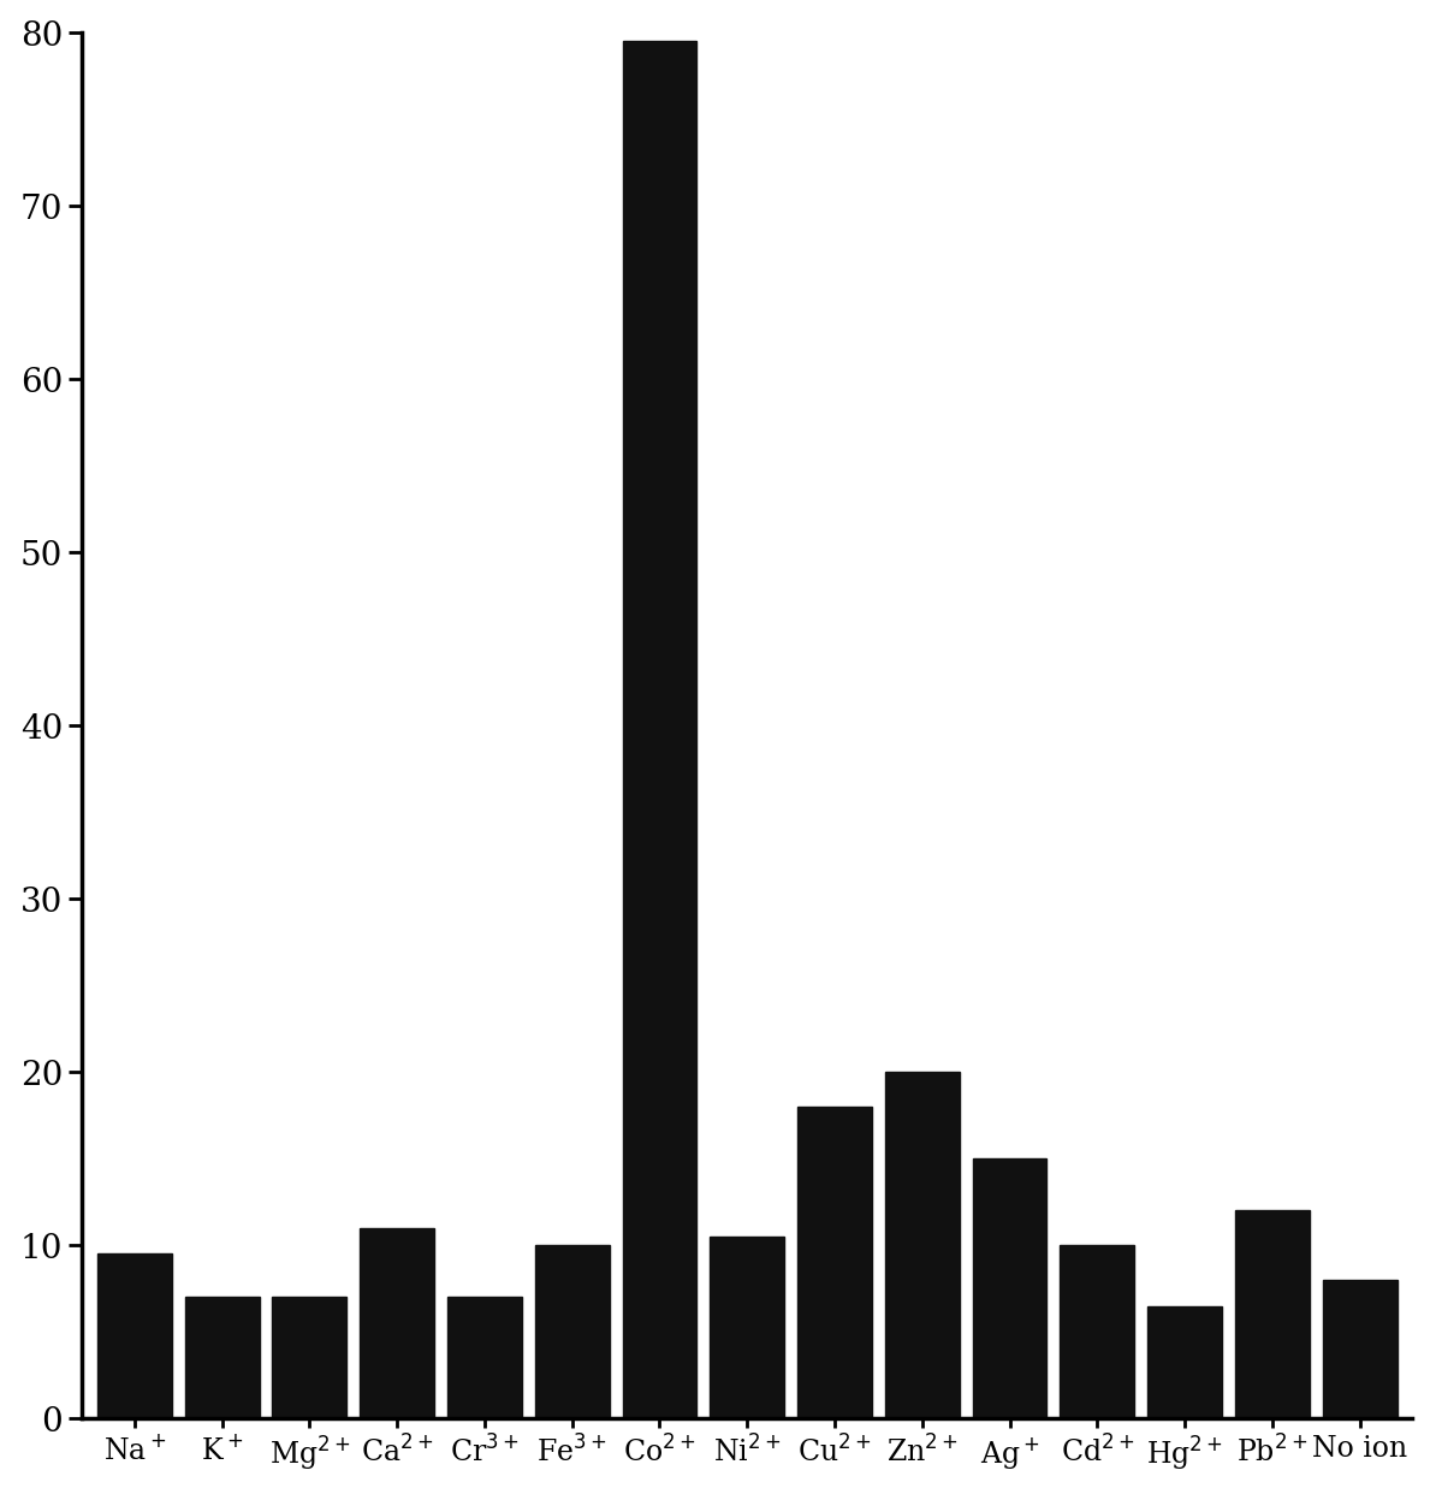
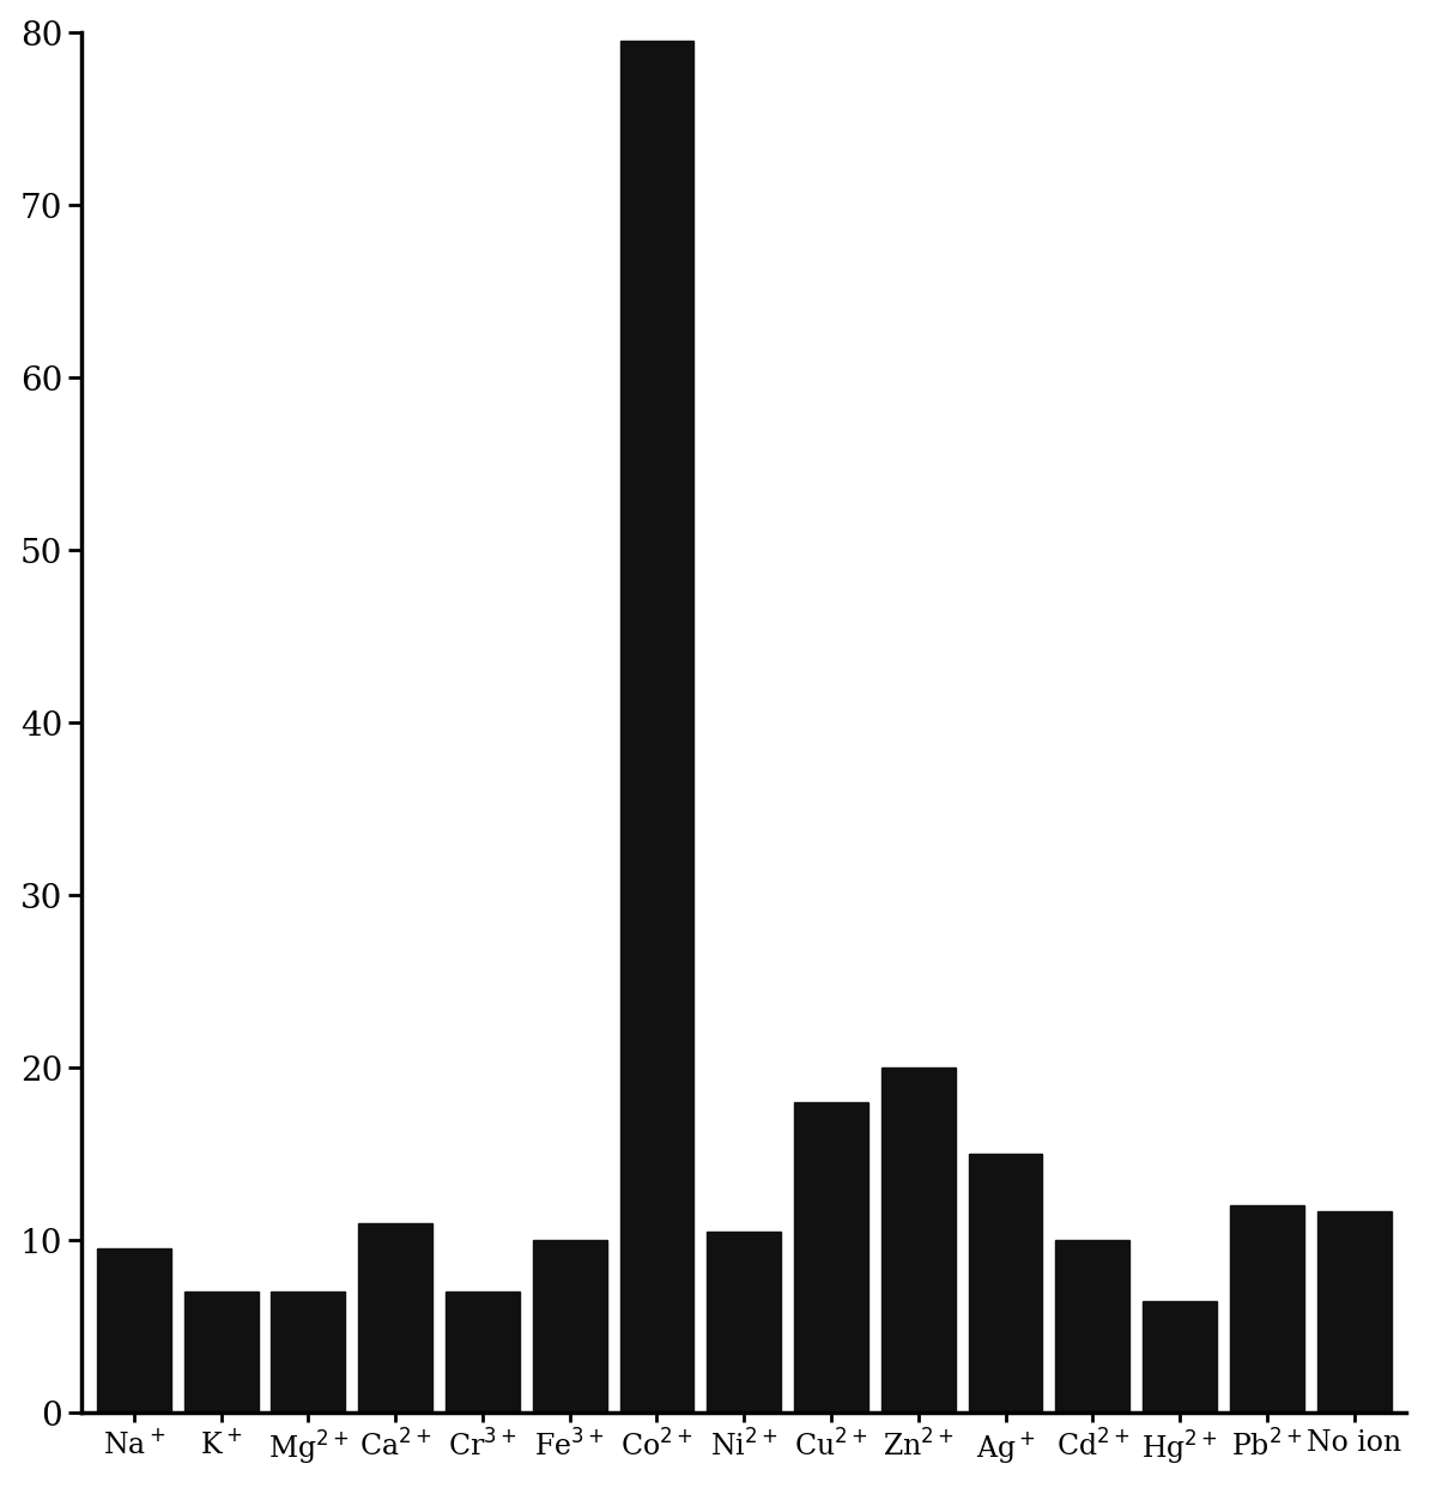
No ion: 8.0 -> 11.7
